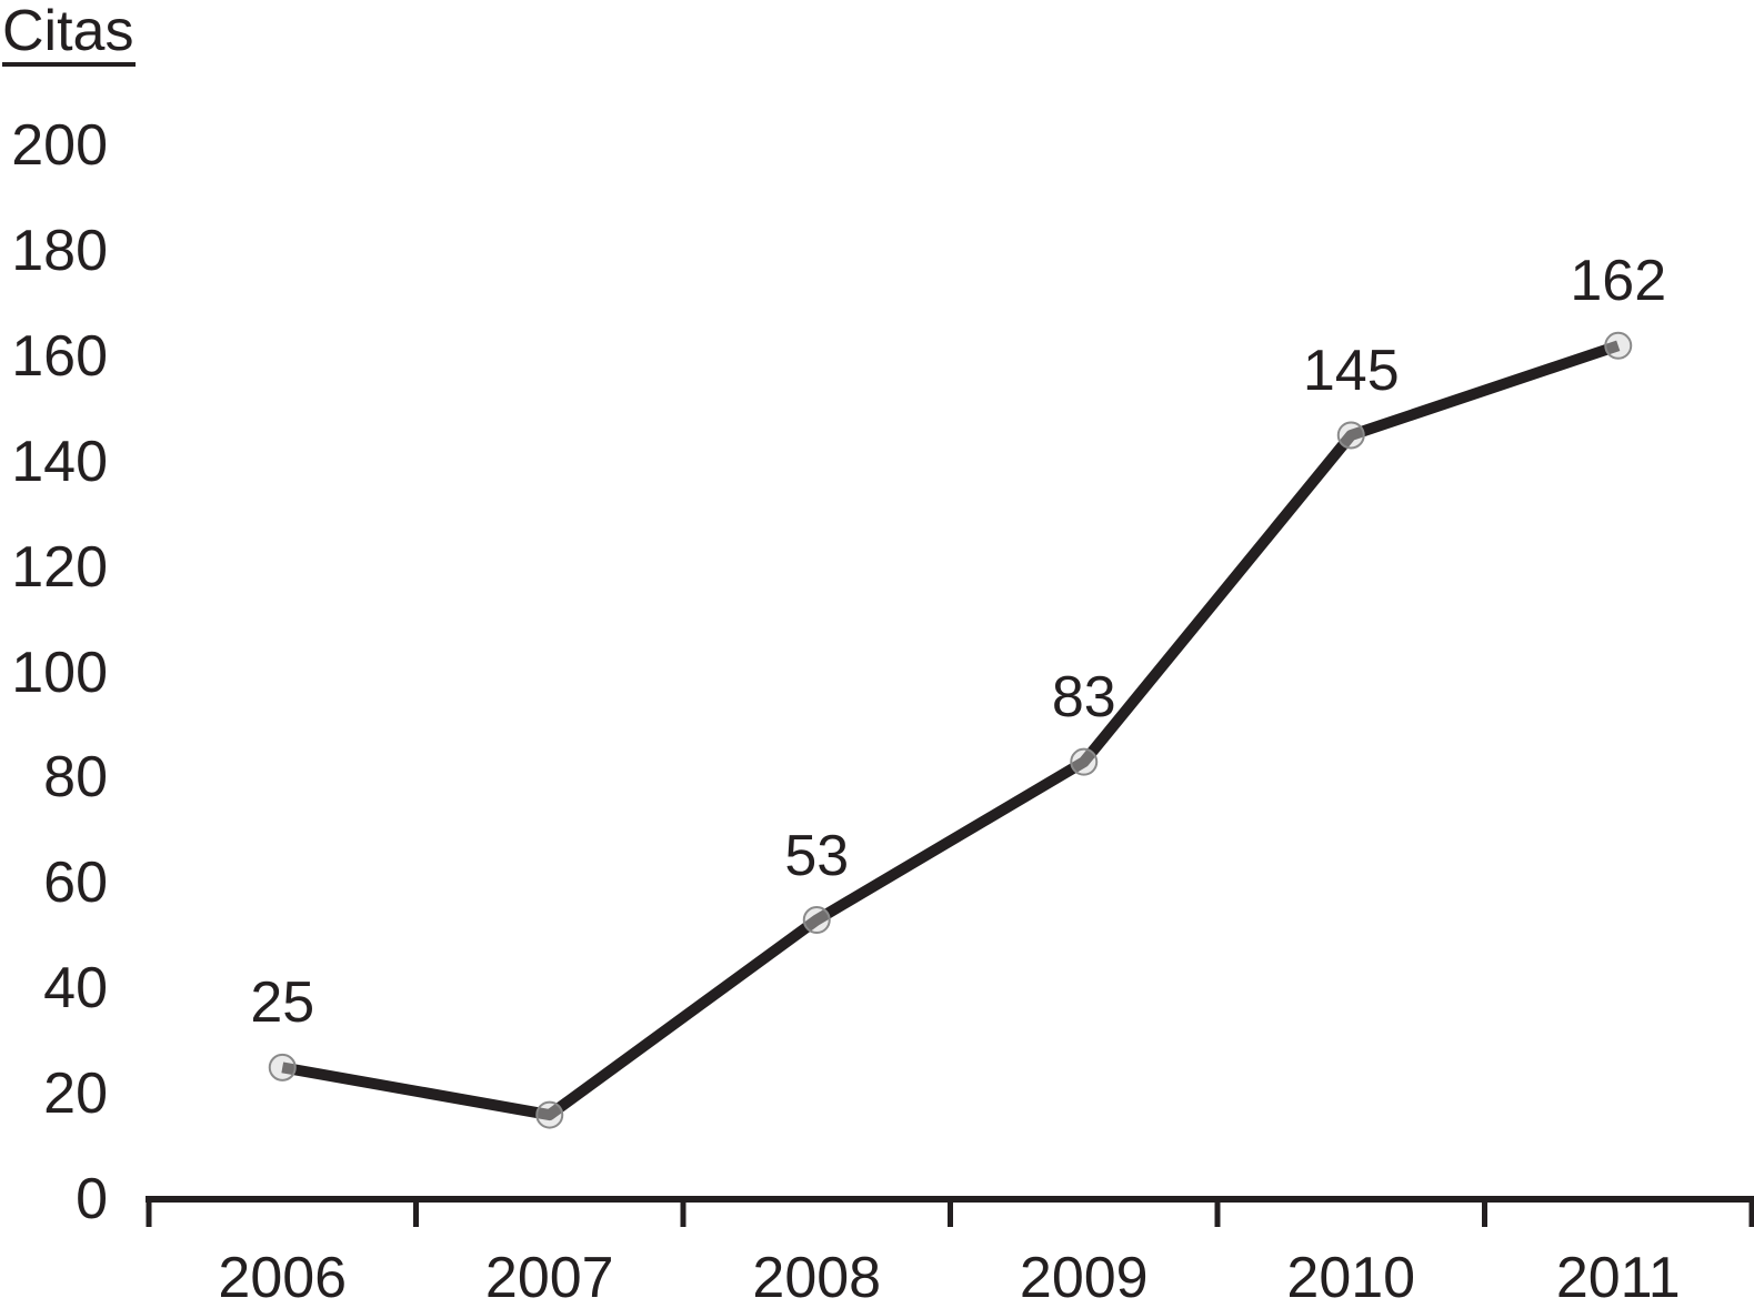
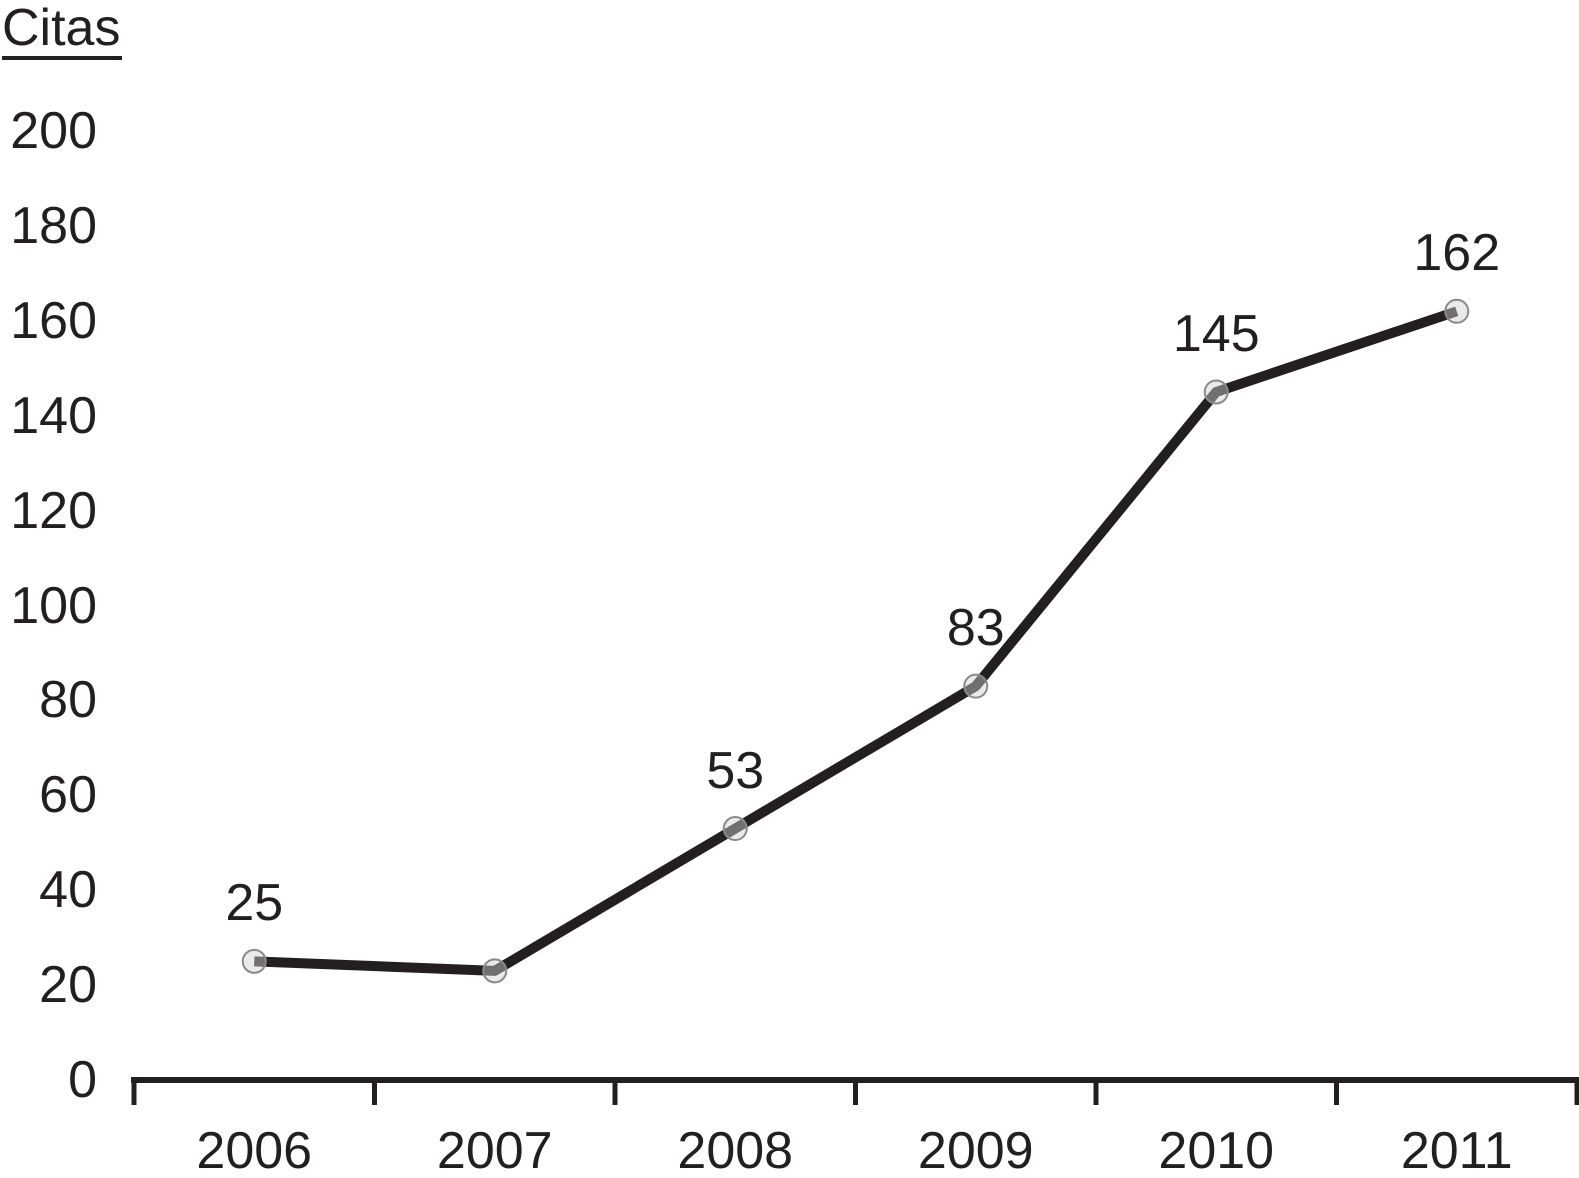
2007: 16 -> 23
